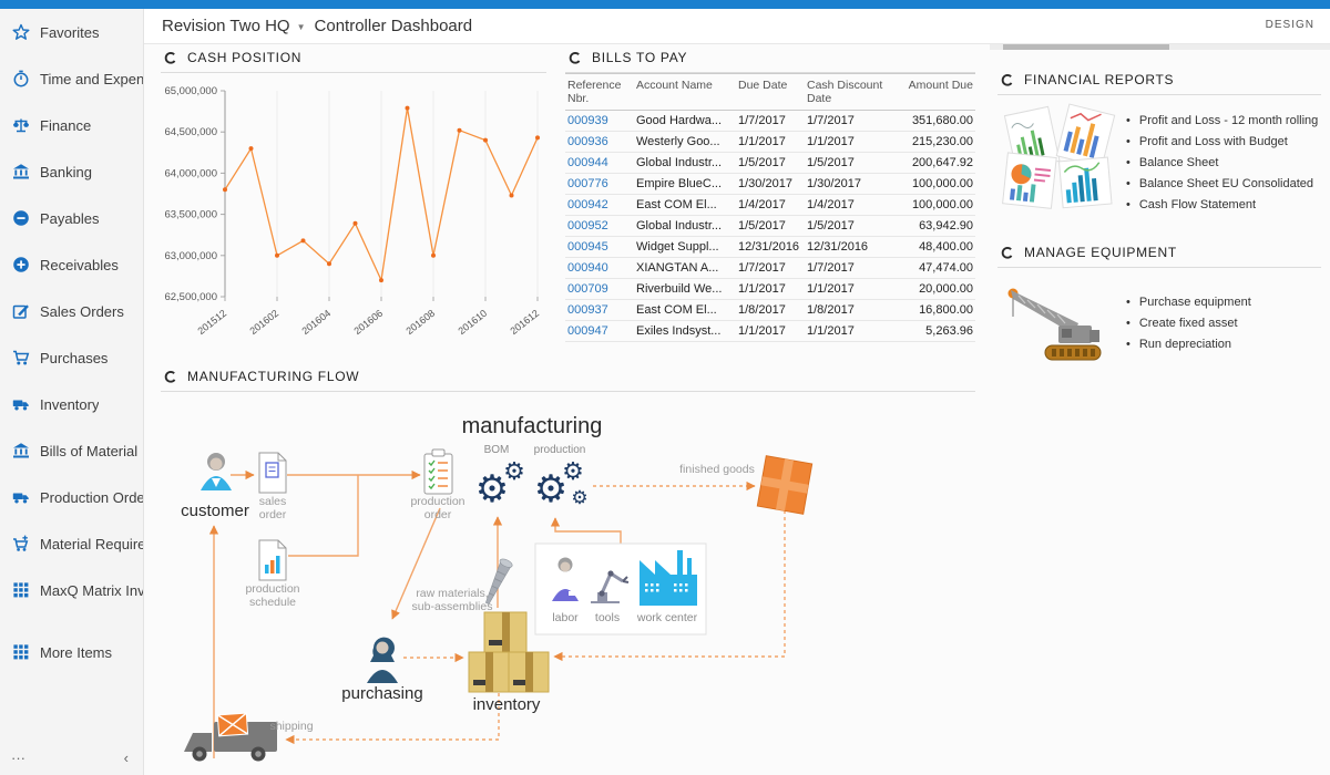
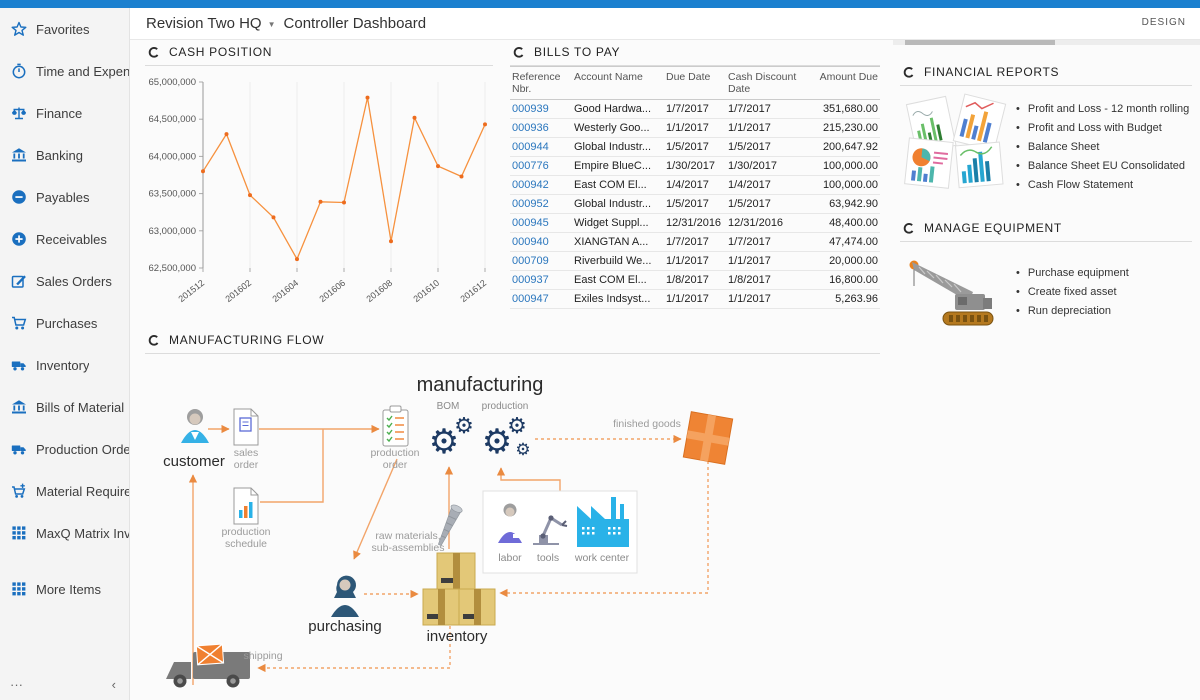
201602: 63000000 -> 63500000
201604: 62900000 -> 62600000
201606: 62700000 -> 63400000
201608: 63000000 -> 62900000
201610: 64400000 -> 63900000
